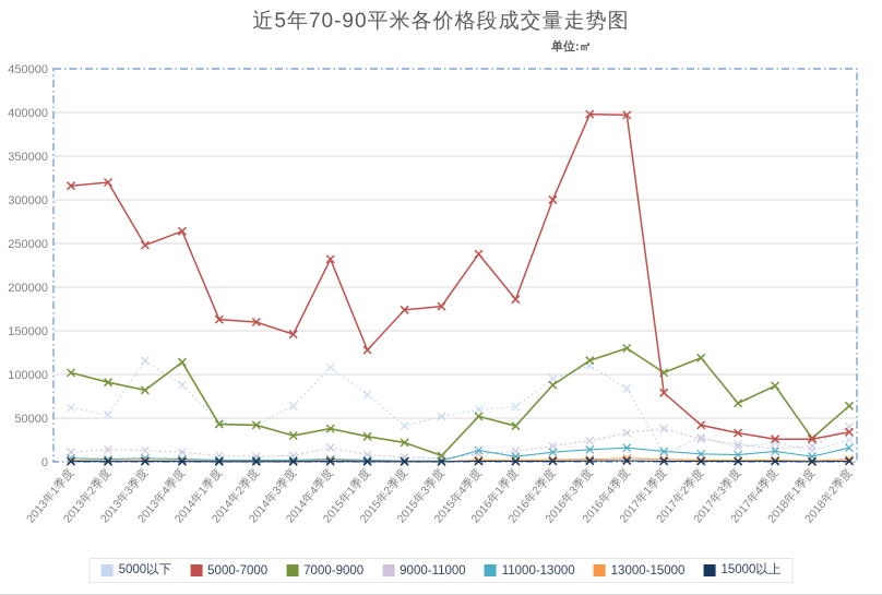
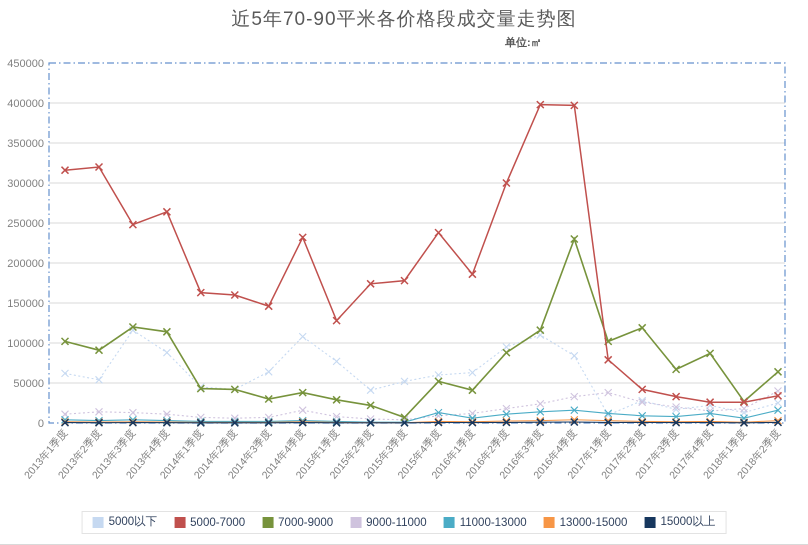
7000-9000/2013年3季度: 80000 -> 120000
7000-9000/2016年4季度: 130000 -> 230000
